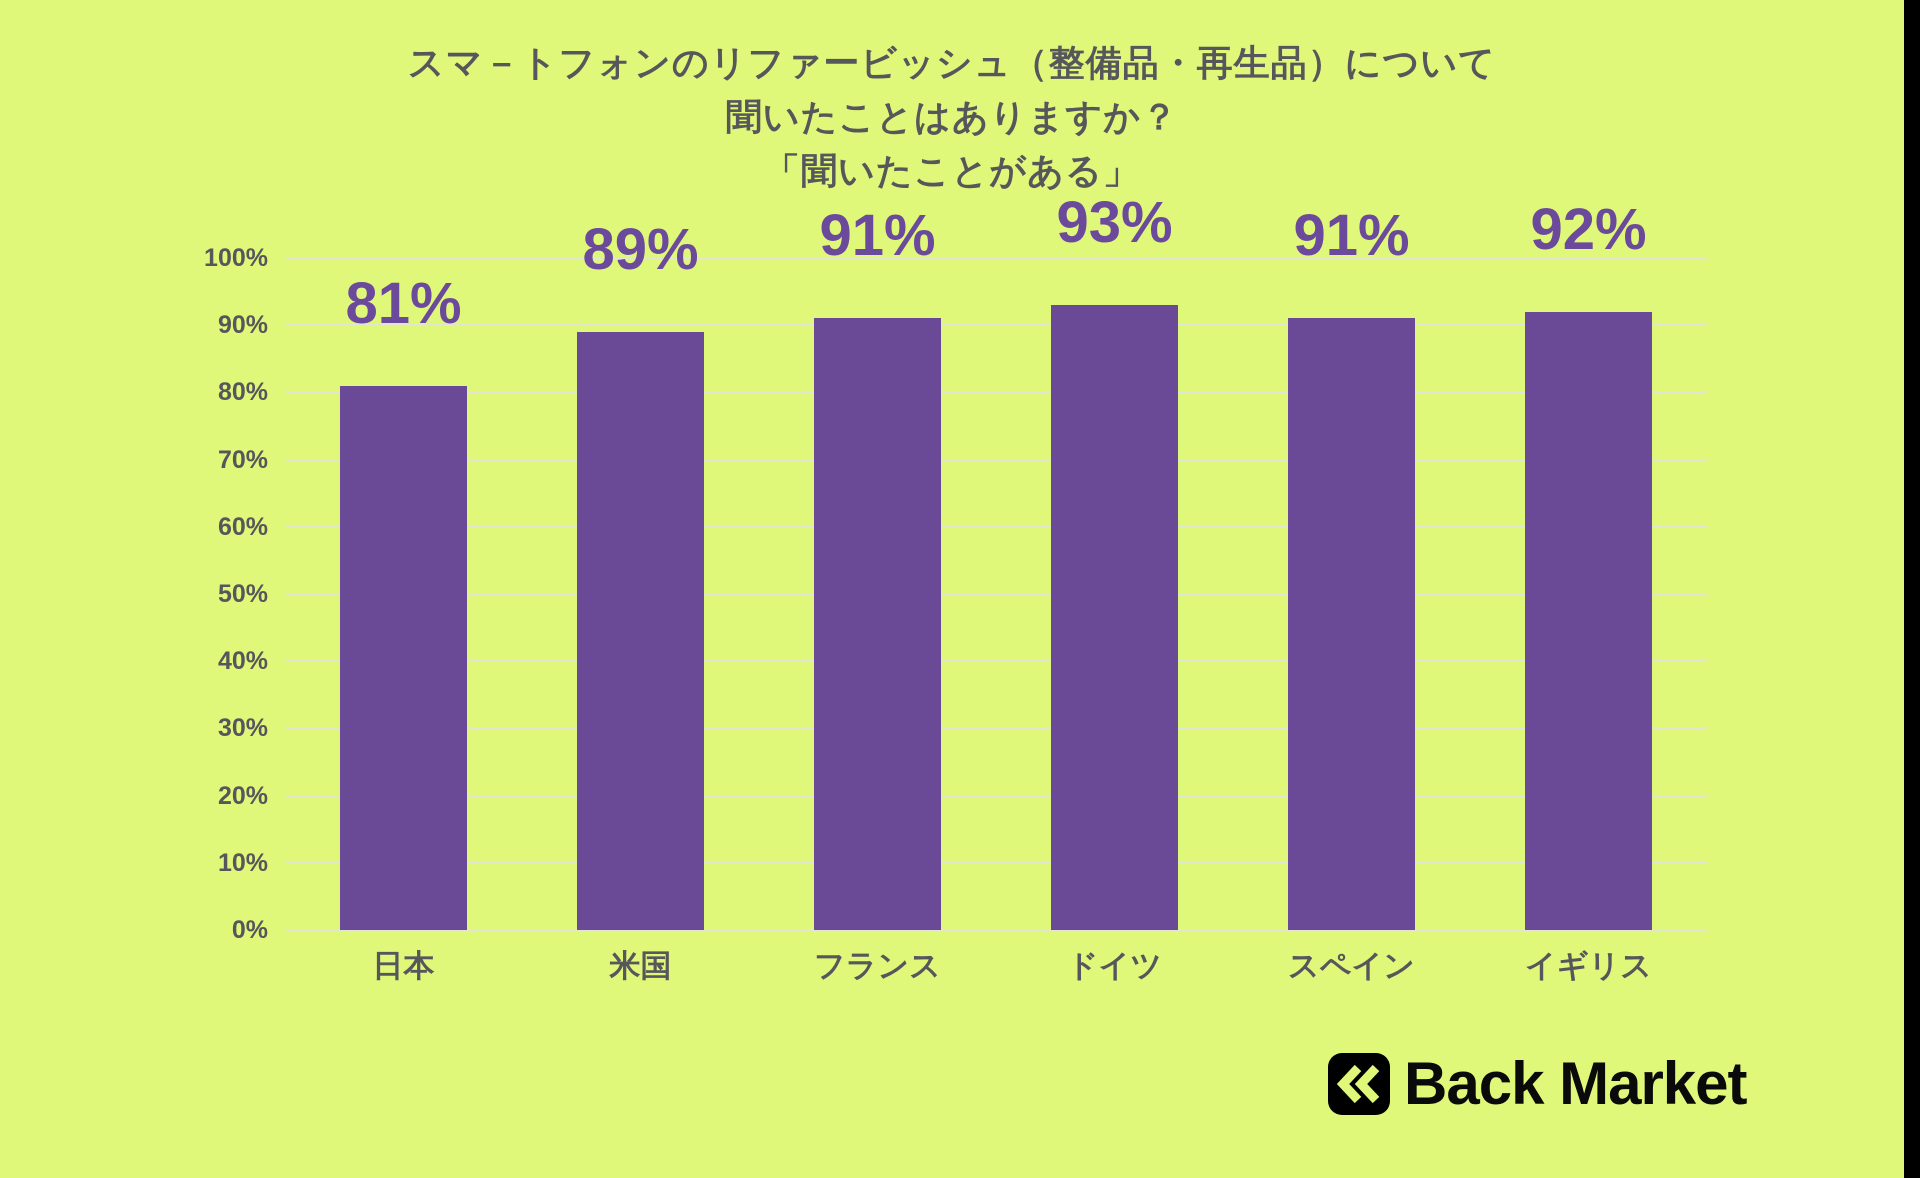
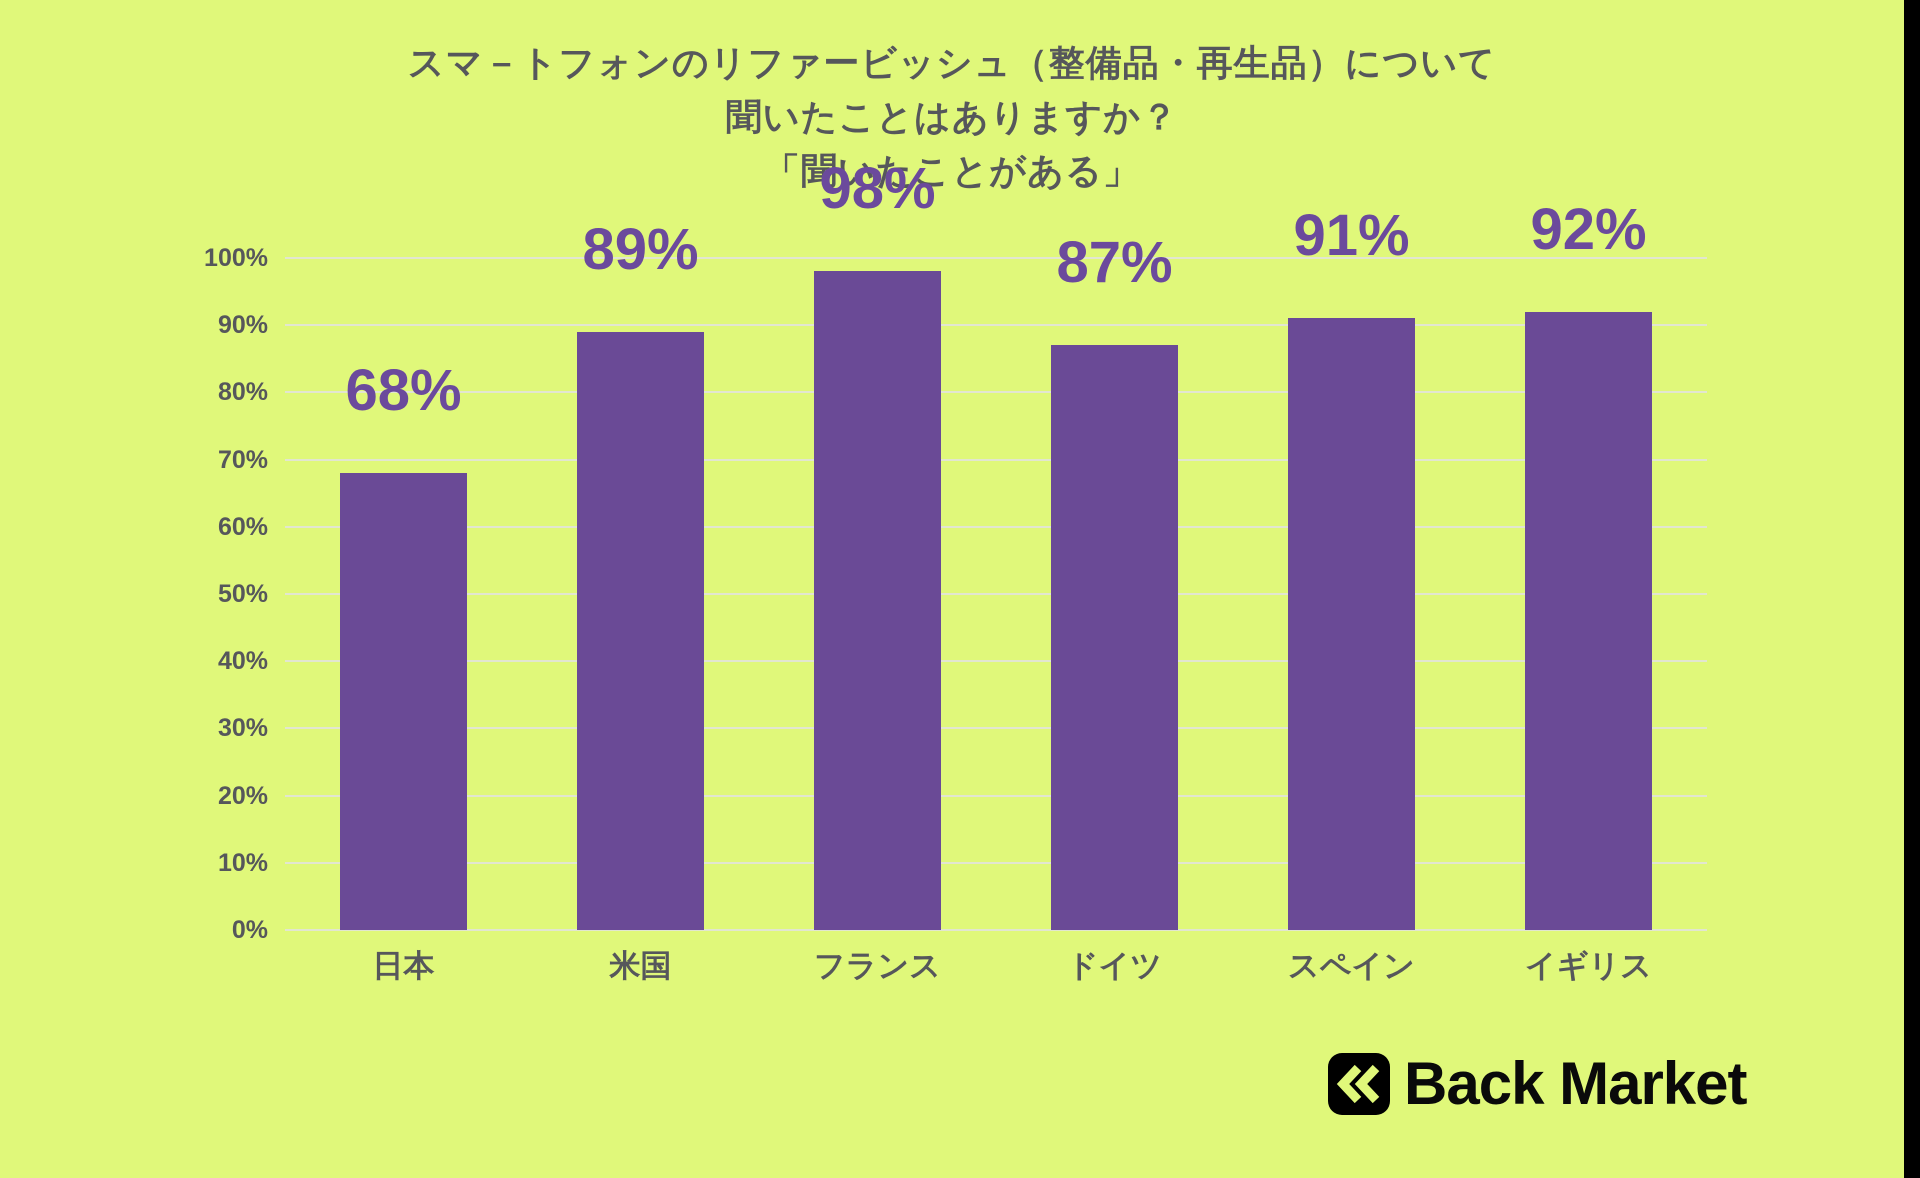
日本: 81% -> 68%
フランス: 91% -> 98%
ドイツ: 93% -> 87%
